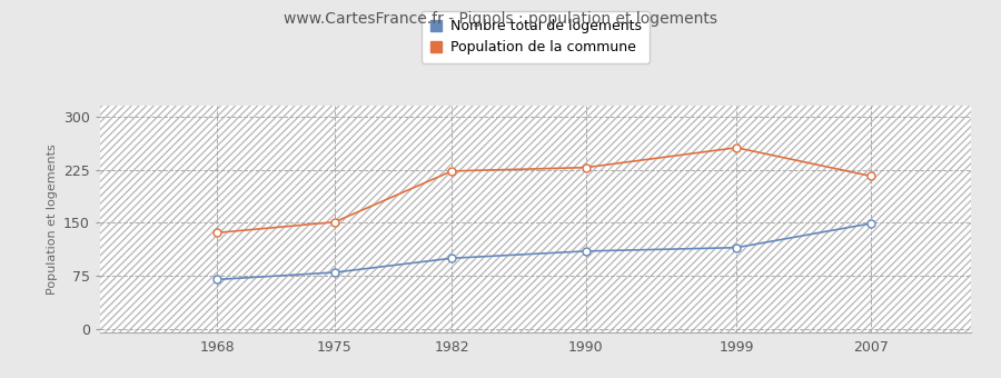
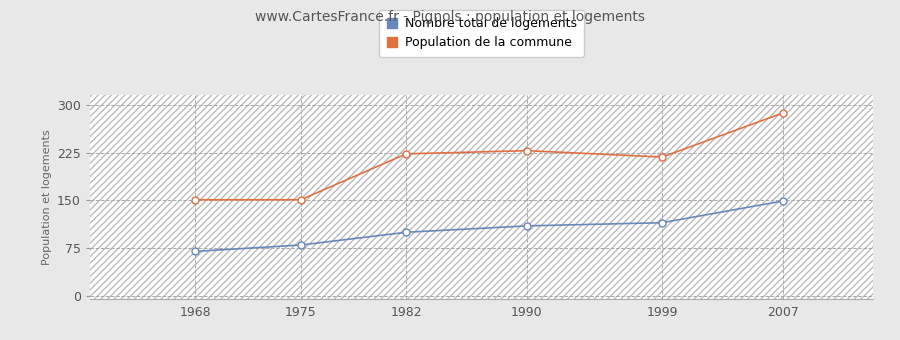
Population de la commune/1968: 136 -> 151
Population de la commune/1999: 256 -> 218
Population de la commune/2007: 216 -> 287
